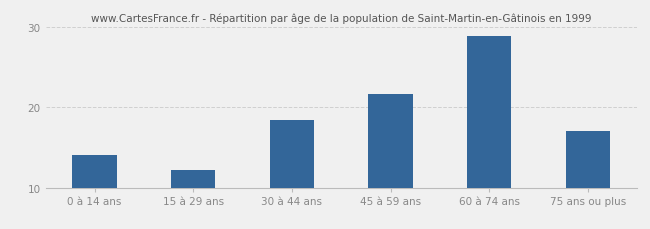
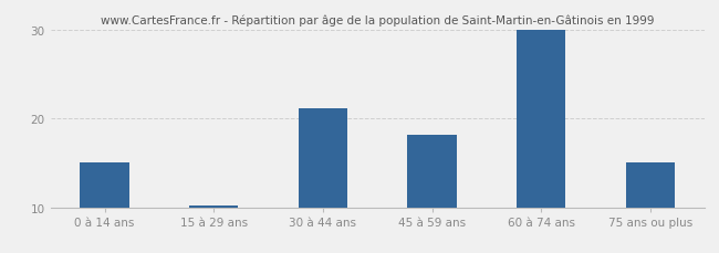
0 à 14 ans: 14.0 -> 15.0
15 à 29 ans: 12.2 -> 10.2
30 à 44 ans: 18.4 -> 21.1
45 à 59 ans: 21.6 -> 18.2
60 à 74 ans: 28.8 -> 30.0
75 ans ou plus: 17.0 -> 15.0
